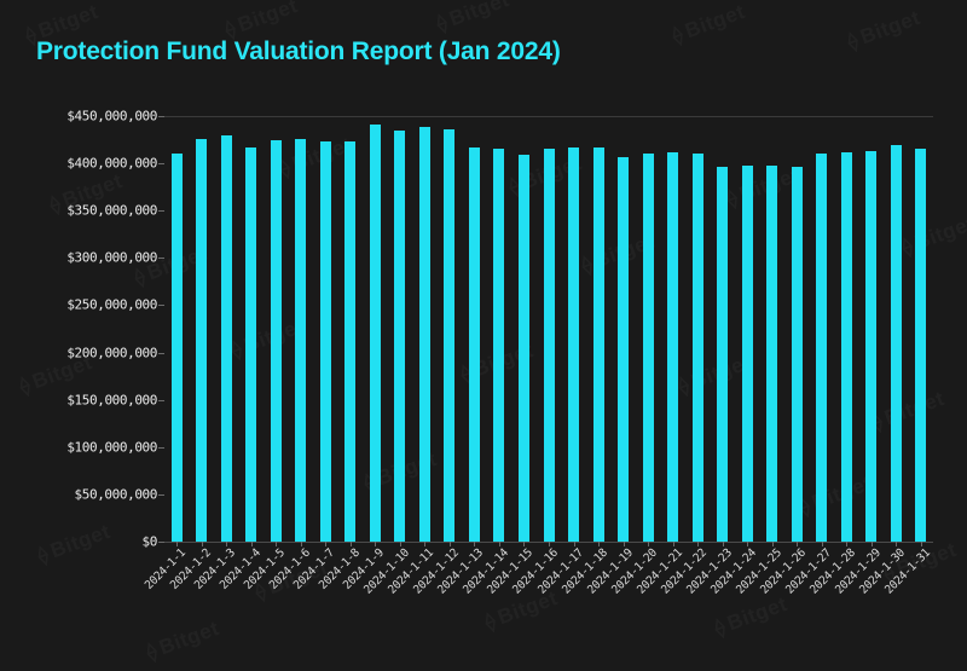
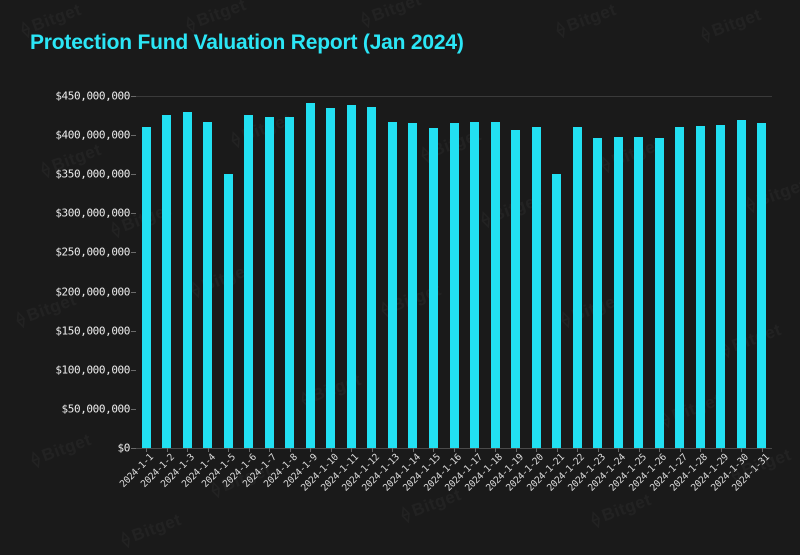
2024-1-5: $420000000 -> $350000000
2024-1-21: $410000000 -> $350000000
